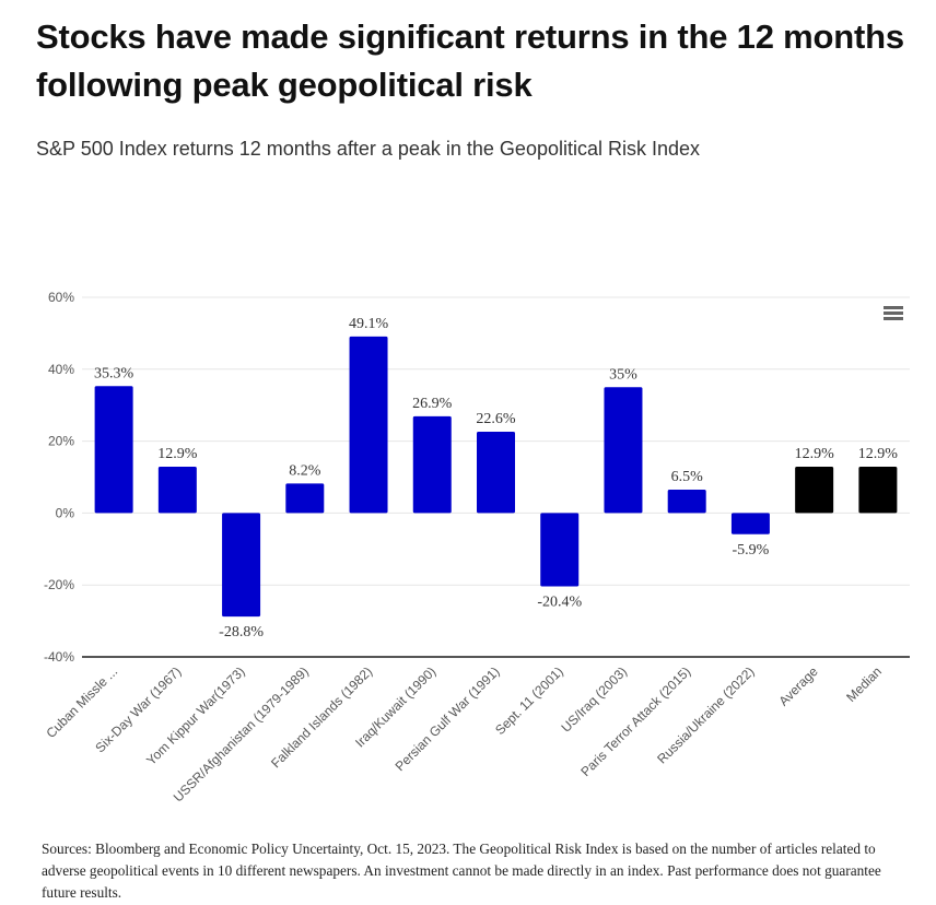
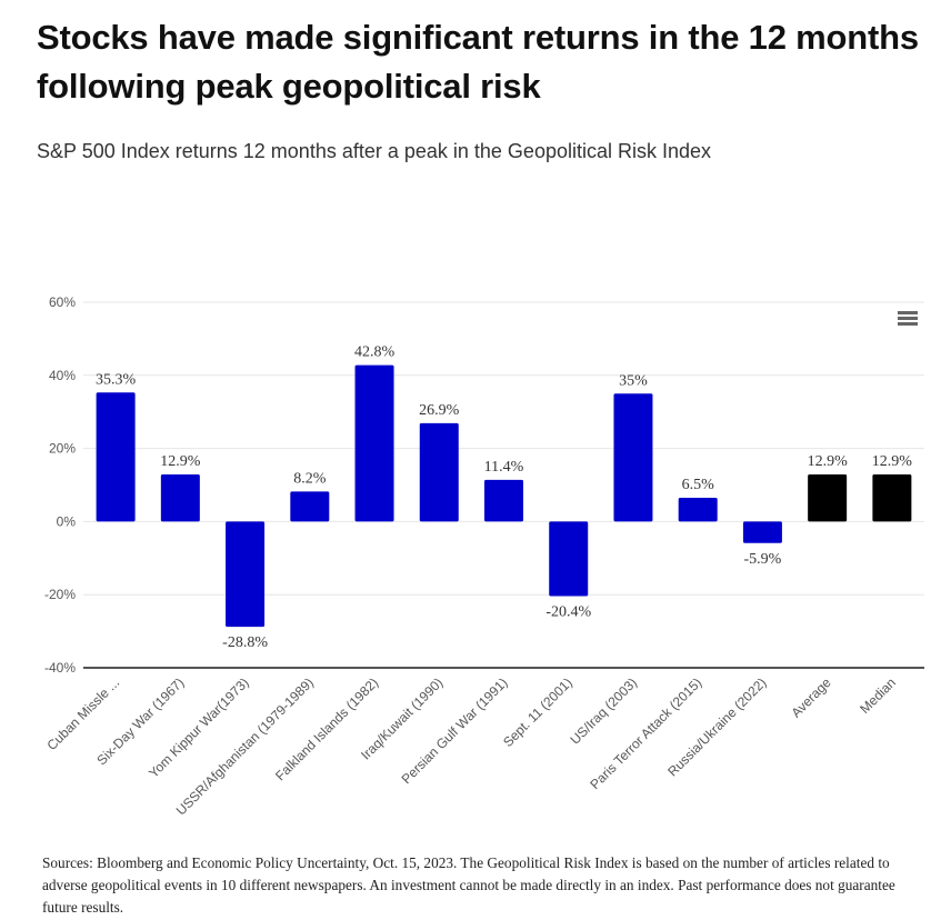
Falkland Islands (1982): 49.1% -> 42.8%
Persian Gulf War (1991): 22.6% -> 11.4%
